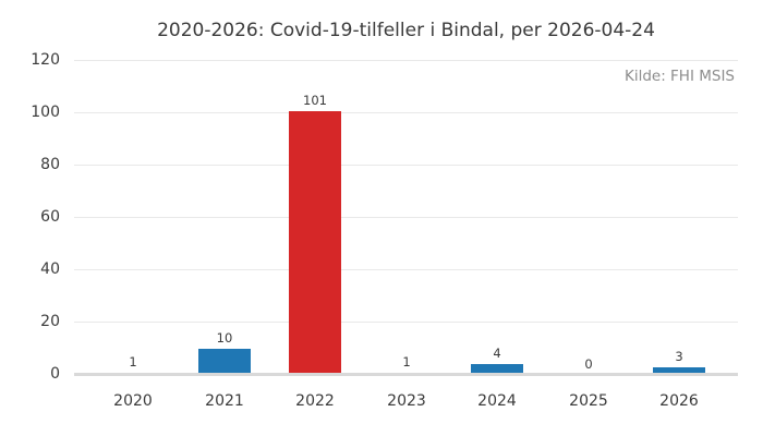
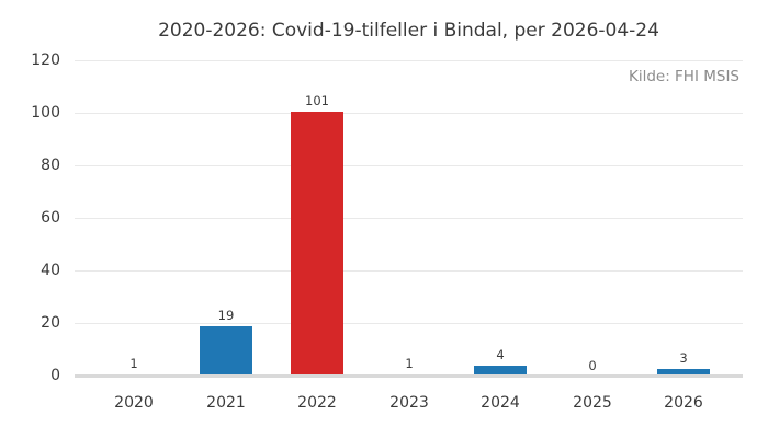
2021: 10 -> 19
